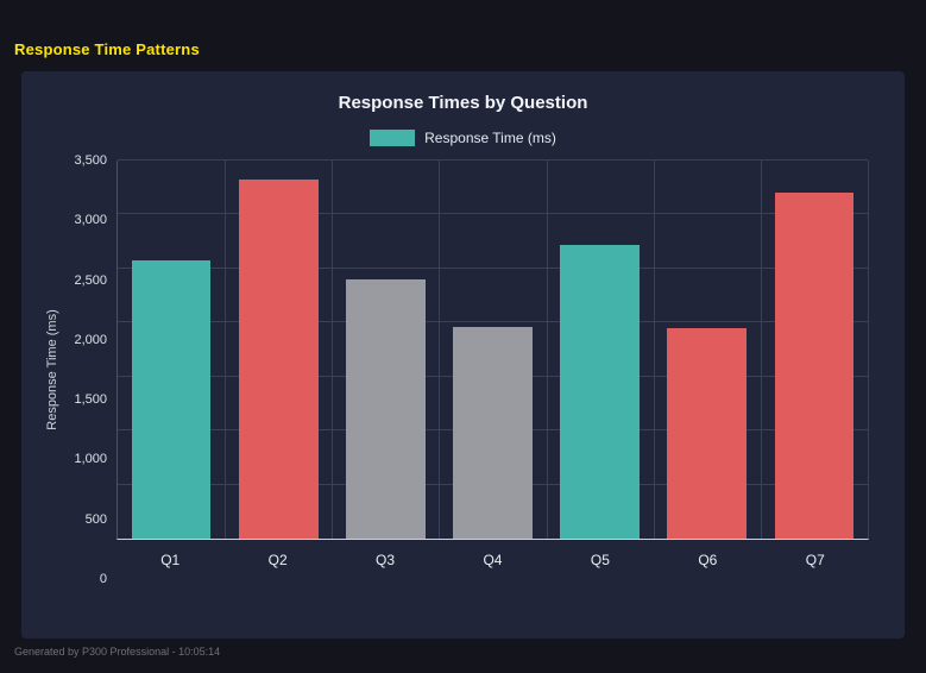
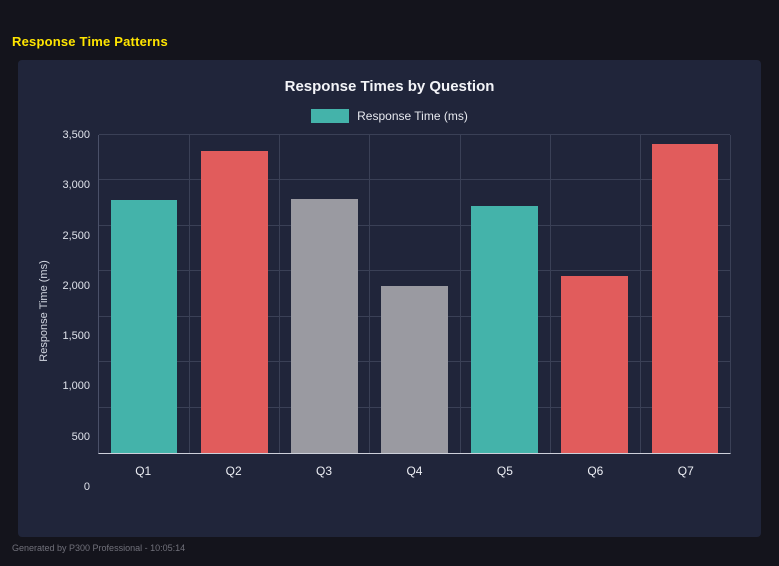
Q1: 2580 -> 2790
Q3: 2400 -> 2800
Q4: 1960 -> 1840
Q7: 3200 -> 3400
